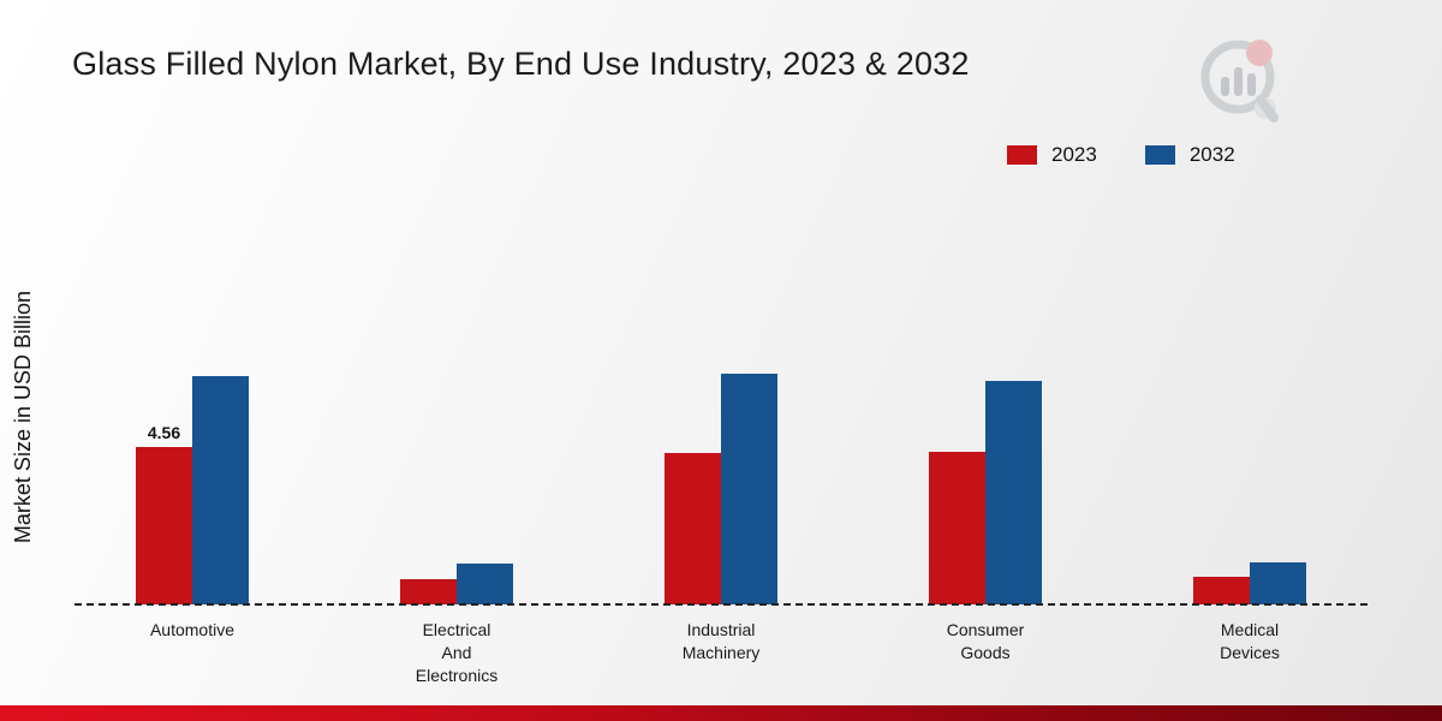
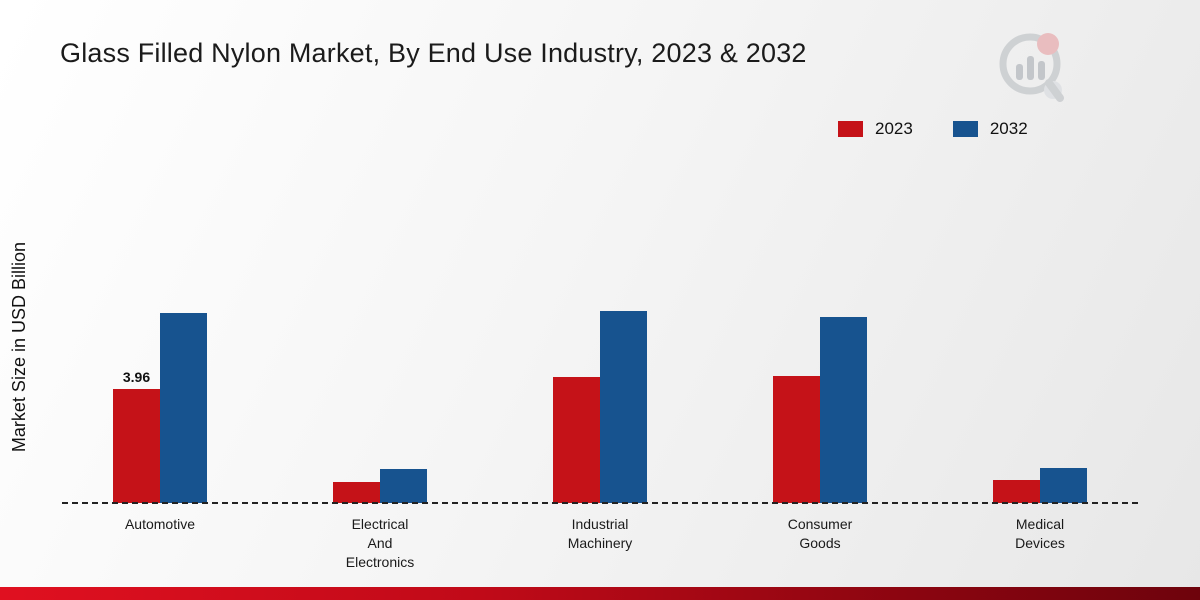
2023/Automotive: 4.56 -> 3.96
